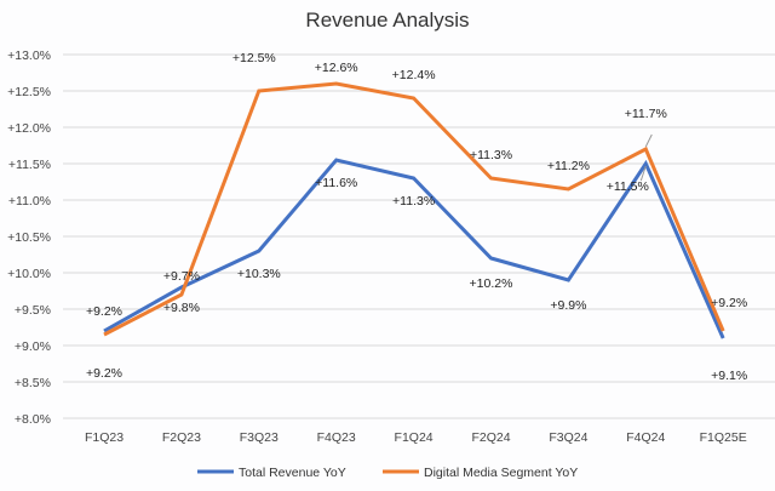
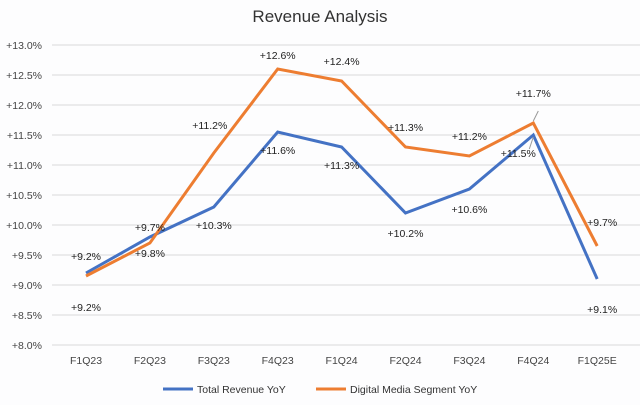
Digital Media Segment YoY/F3Q23: +12.5% -> +11.2%
Total Revenue YoY/F3Q24: +9.9% -> +10.6%
Digital Media Segment YoY/F1Q25E: +9.2% -> +9.7%
